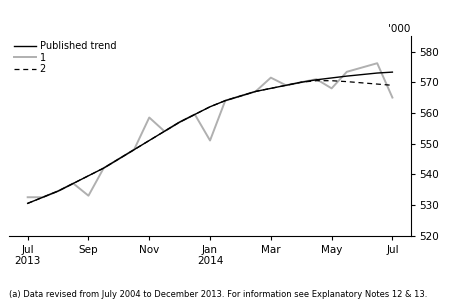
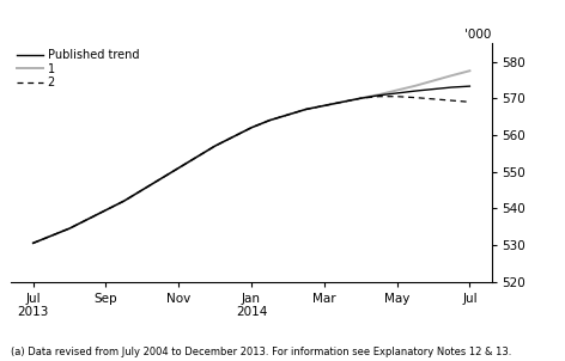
1/Jul 2013: 532.5 -> 530.5
1/Sep: 533.0 -> 539.5
1/Nov: 558.5 -> 551.0
1/Jan 2014: 551.0 -> 562.0
1/Mar: 571.5 -> 568.0
1/May: 568.0 -> 572.2
1/Jul: 565.0 -> 577.5
